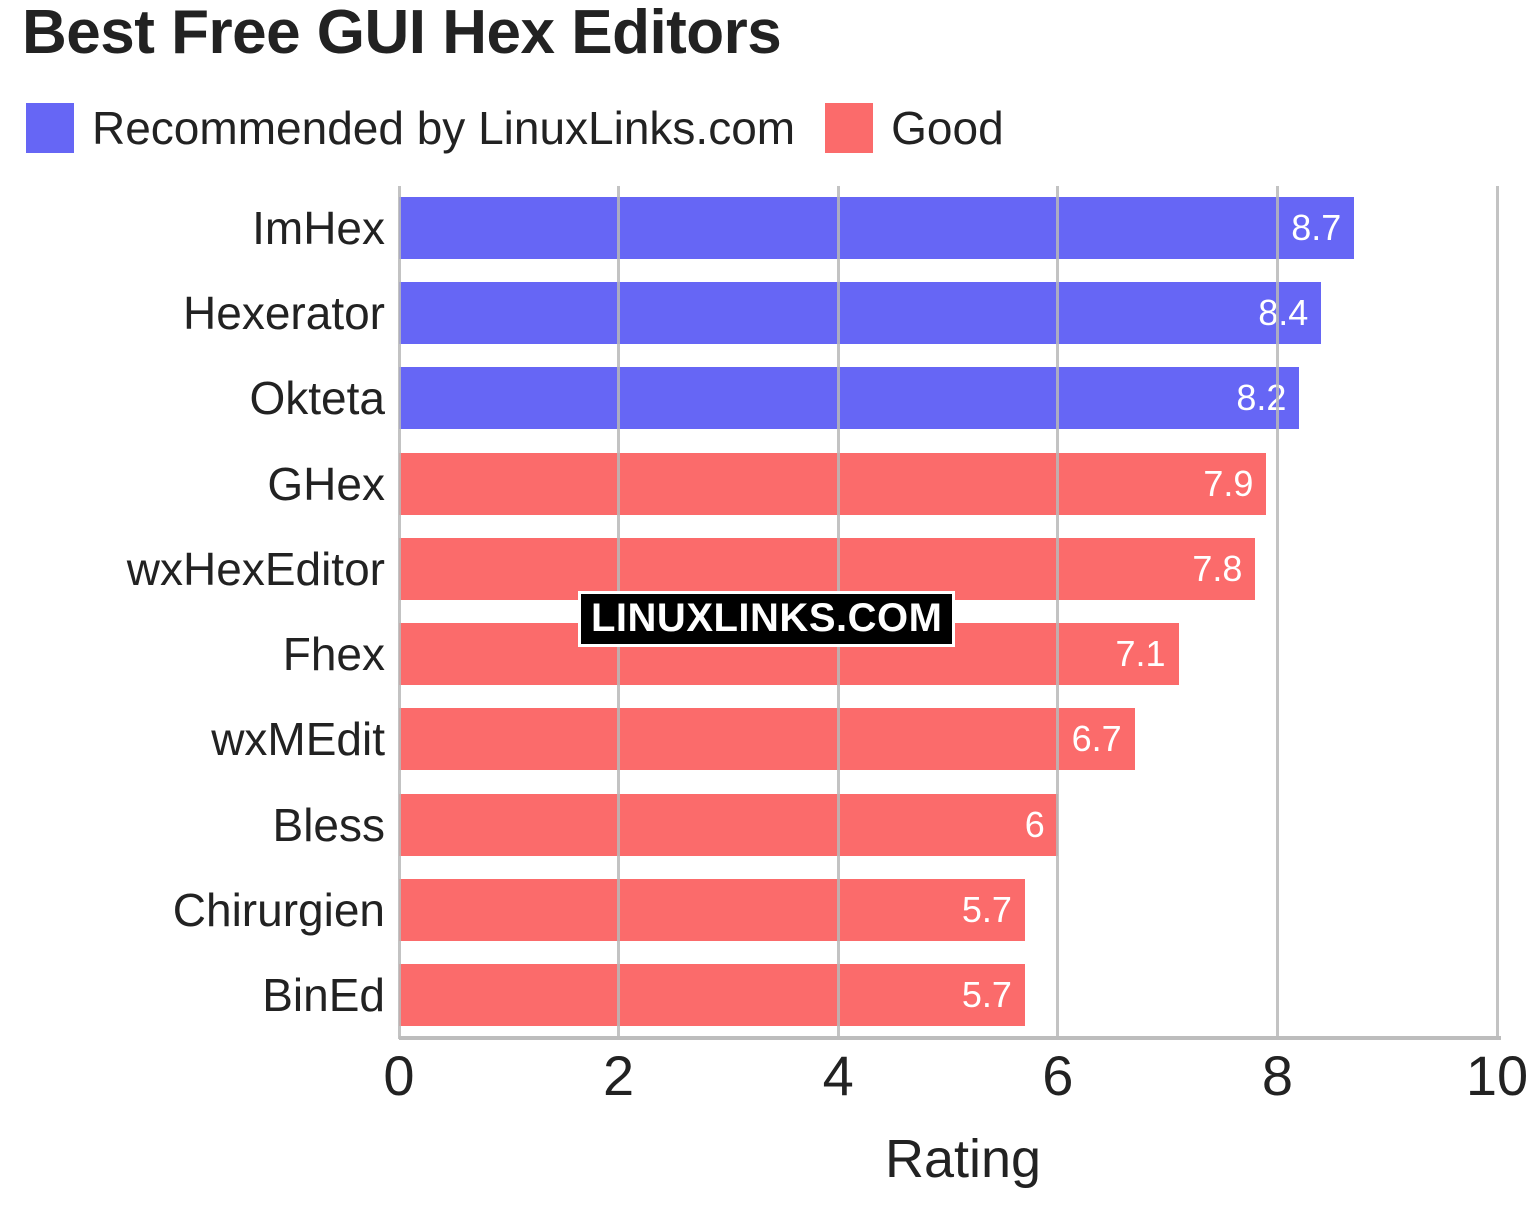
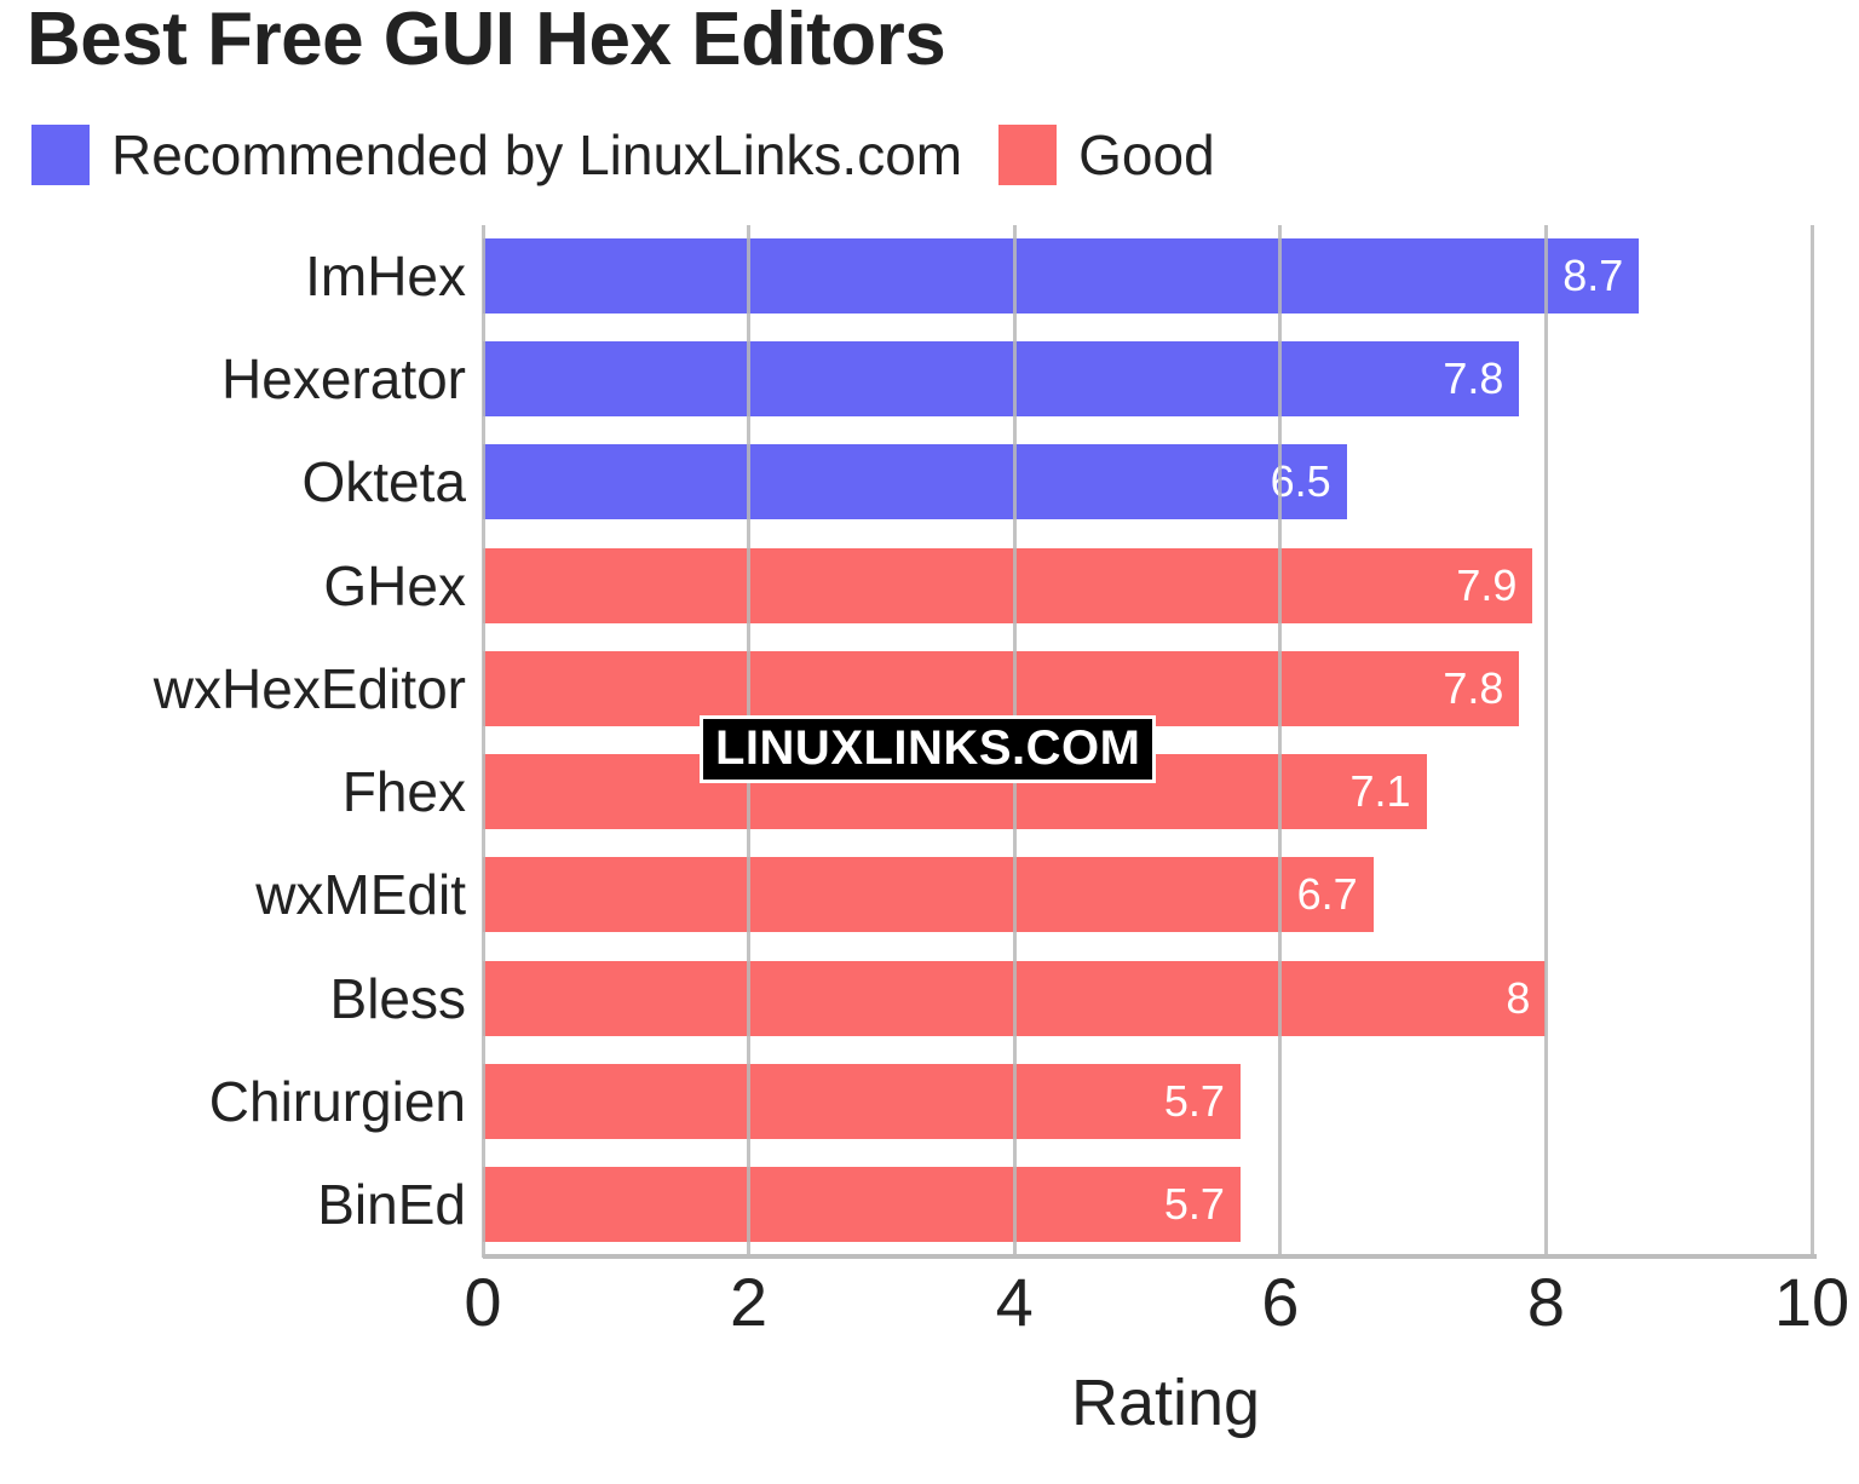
Hexerator: 8.4 -> 7.8
Okteta: 8.2 -> 6.5
Bless: 6 -> 8
